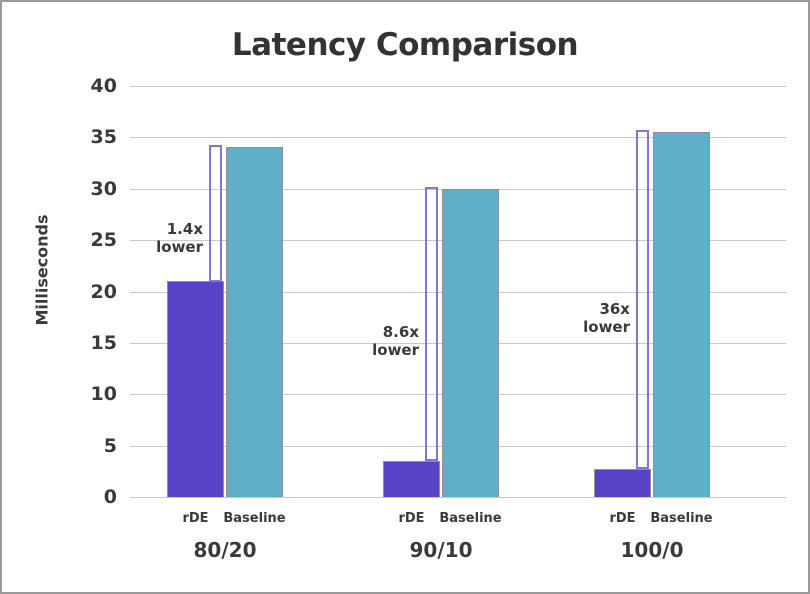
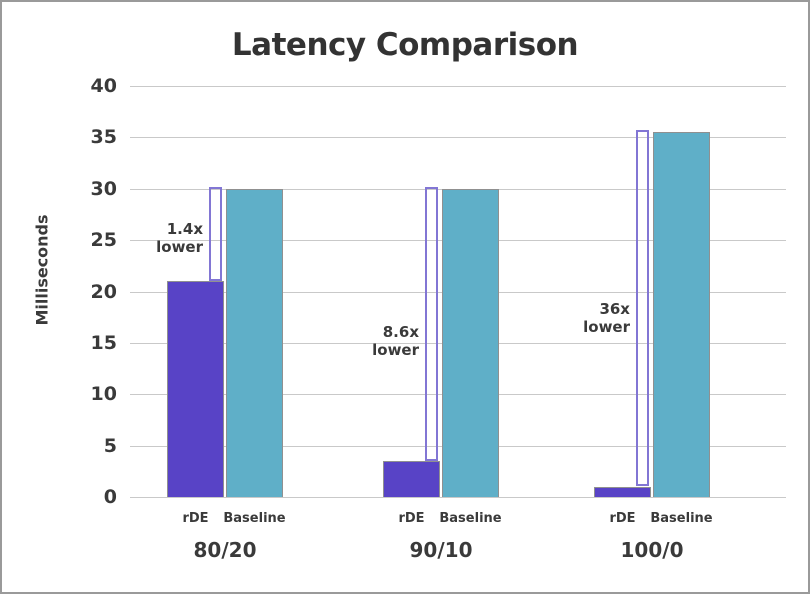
Baseline/80/20: 34.1 -> 30.0
rDE/100/0: 2.7 -> 1.0
